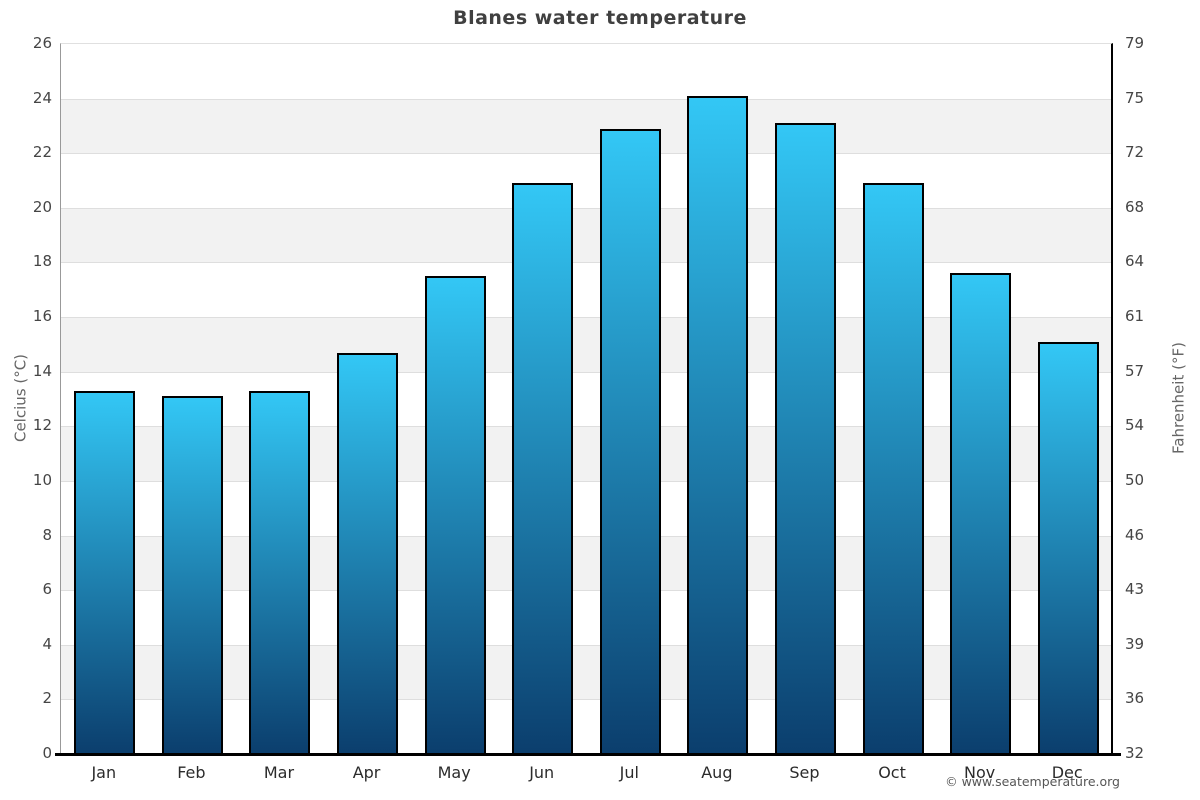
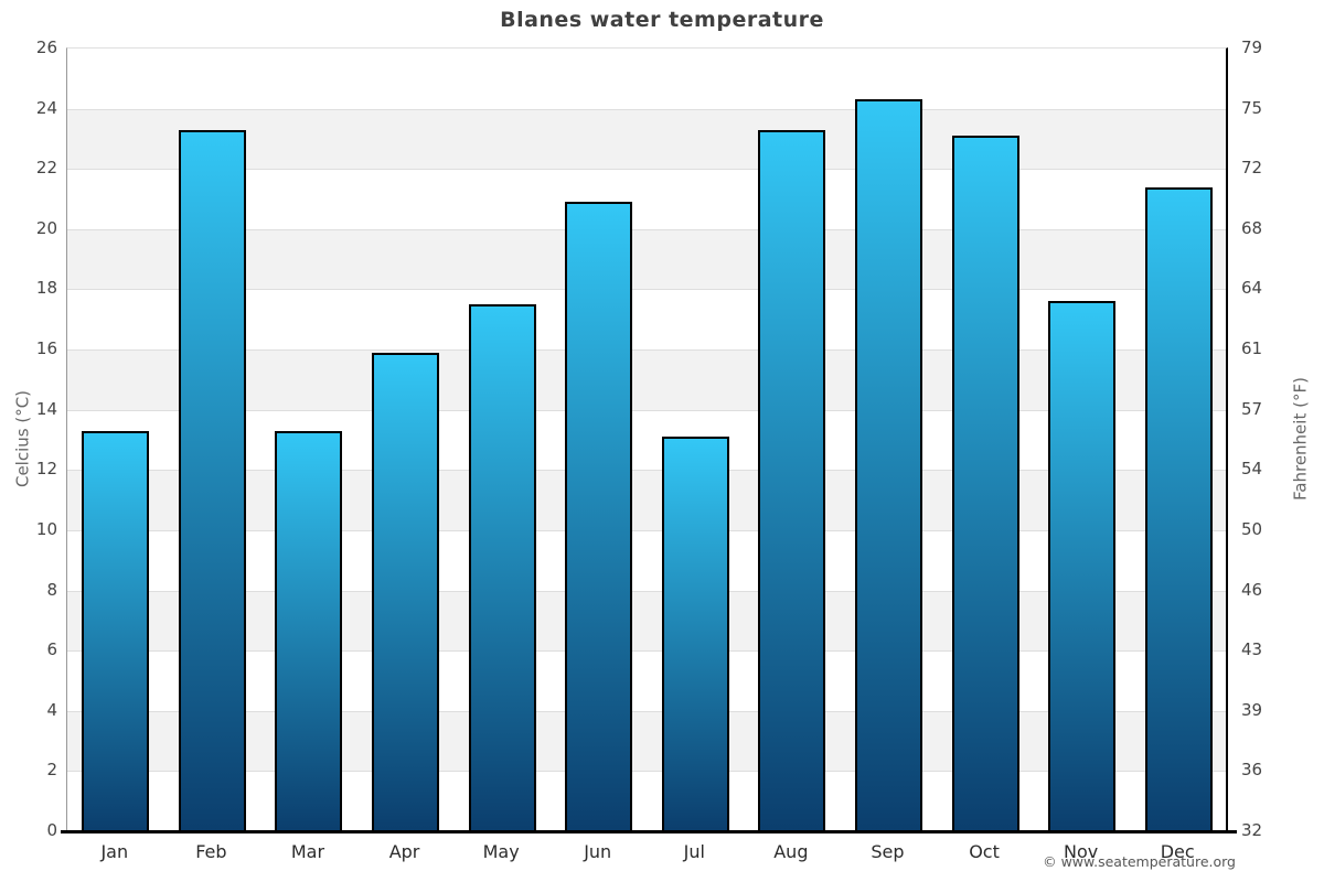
Feb: 13.1 -> 23.3
Apr: 14.7 -> 15.9
Jul: 22.9 -> 13.1
Aug: 24.1 -> 23.3
Sep: 23.1 -> 24.3
Oct: 20.9 -> 23.1
Dec: 15.1 -> 21.4
